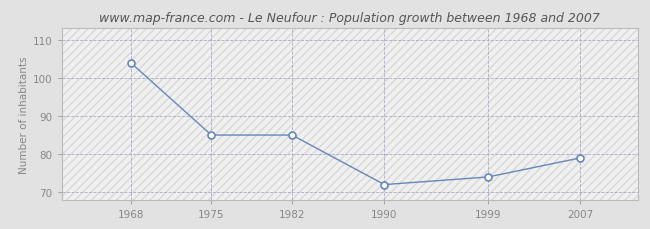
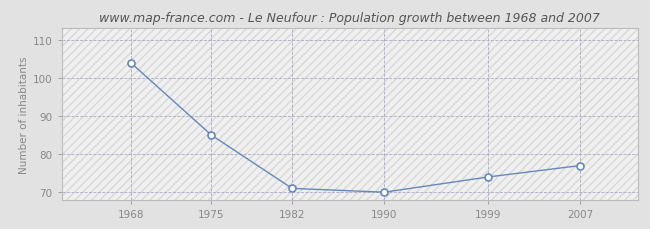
1982: 85 -> 71
1990: 72 -> 70
2007: 79 -> 77
